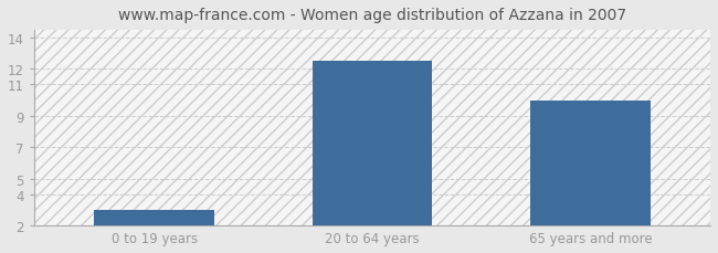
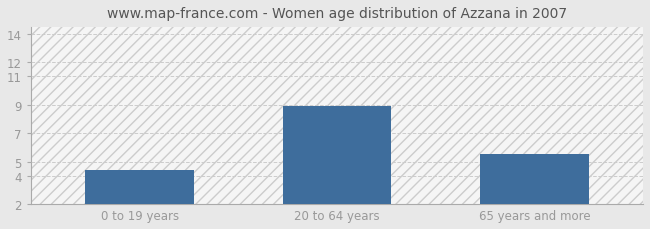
0 to 19 years: 3.0 -> 4.4
20 to 64 years: 12.5 -> 8.9
65 years and more: 10.0 -> 5.5
